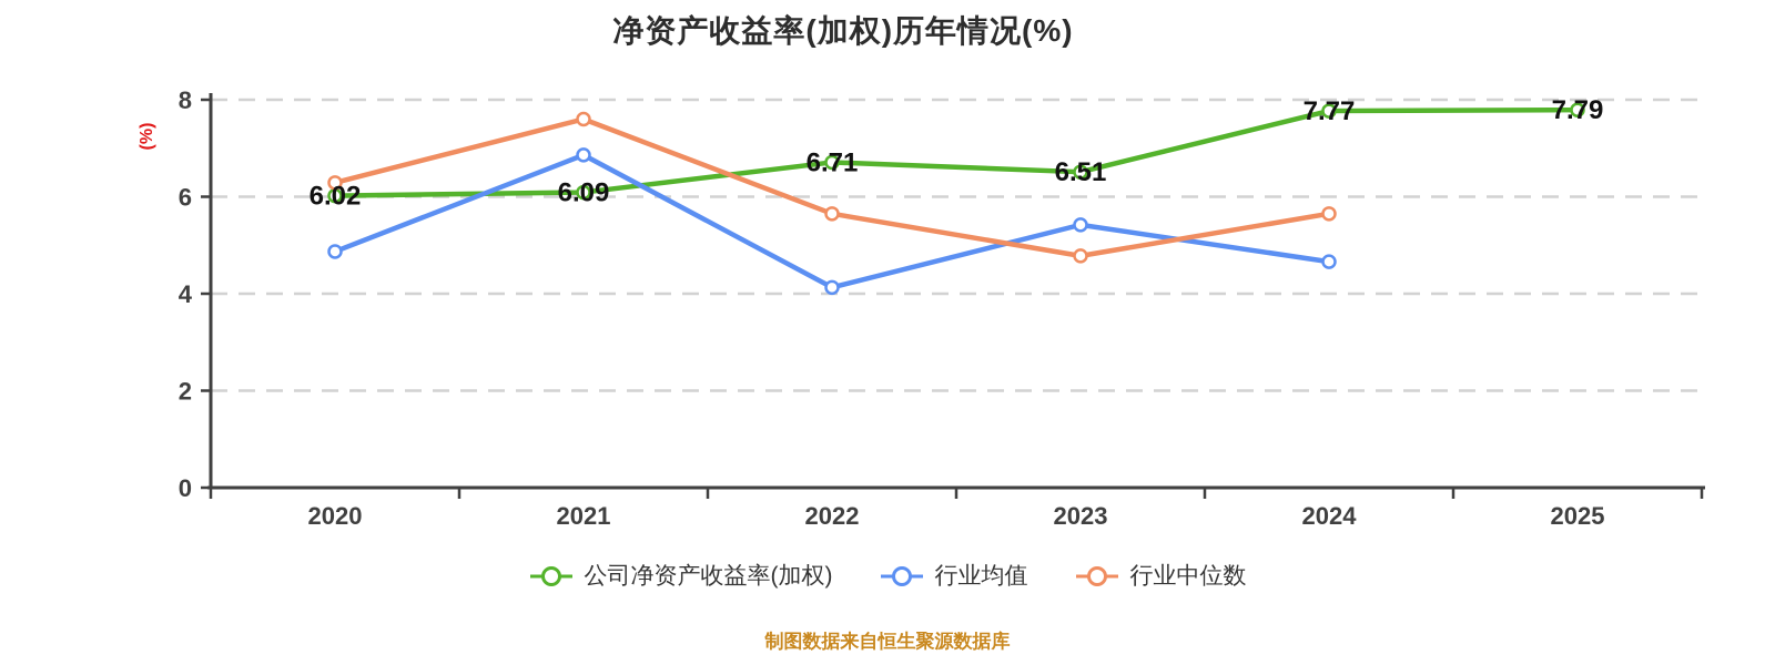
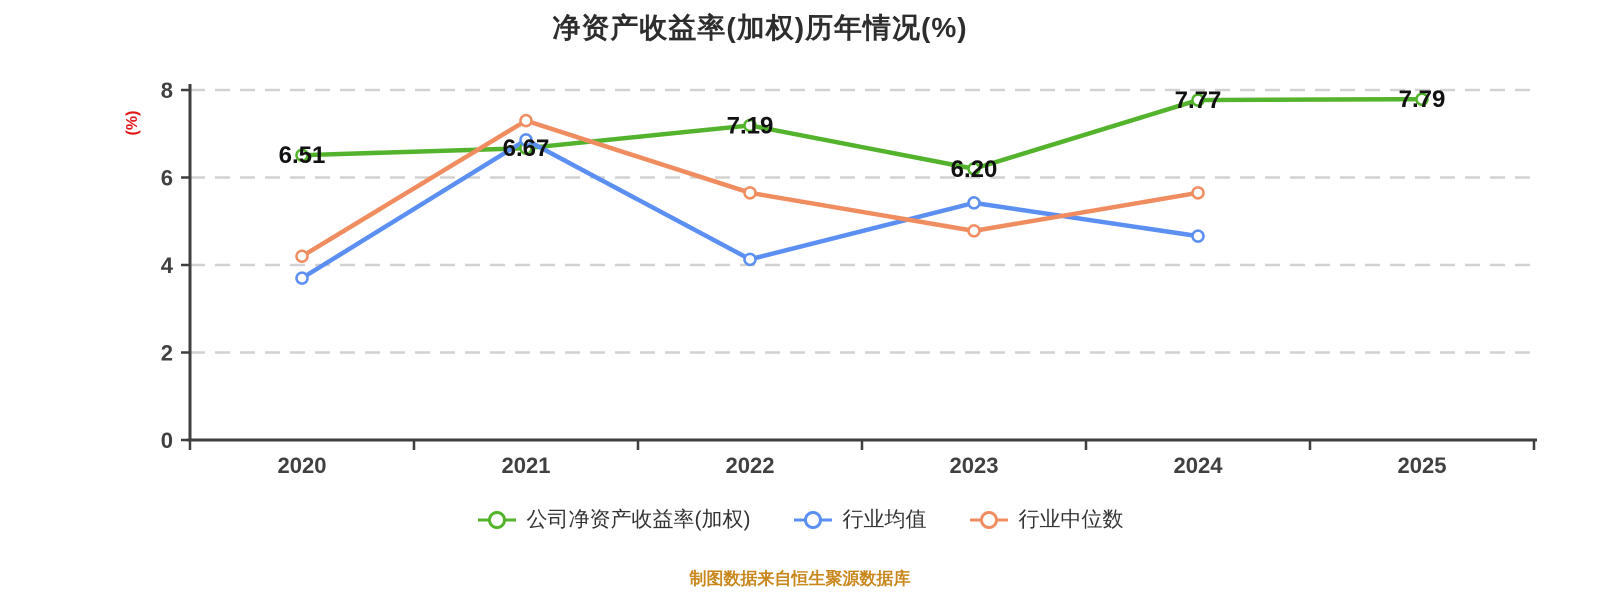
公司净资产收益率(加权)/2020: 6.02 -> 6.51
行业均值/2020: 4.9 -> 3.7
行业中位数/2020: 6.3 -> 4.2
公司净资产收益率(加权)/2021: 6.09 -> 6.67
行业中位数/2021: 7.6 -> 7.3
公司净资产收益率(加权)/2022: 6.71 -> 7.19
公司净资产收益率(加权)/2023: 6.51 -> 6.20
